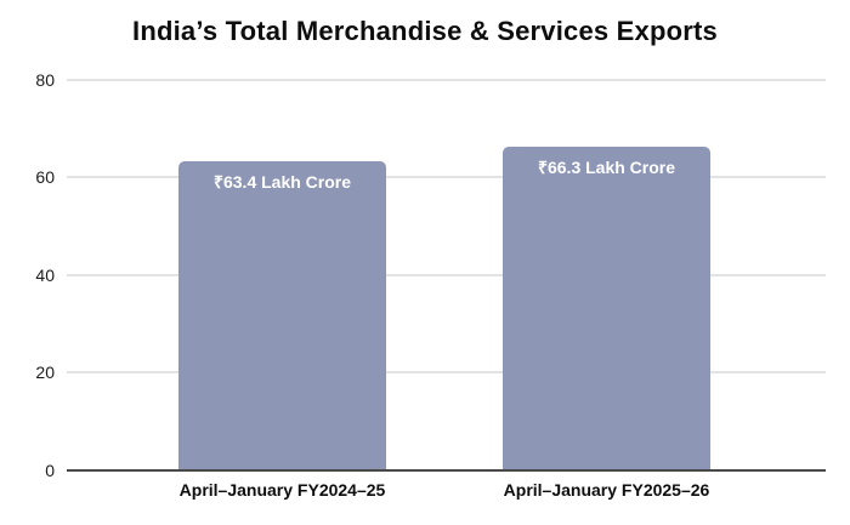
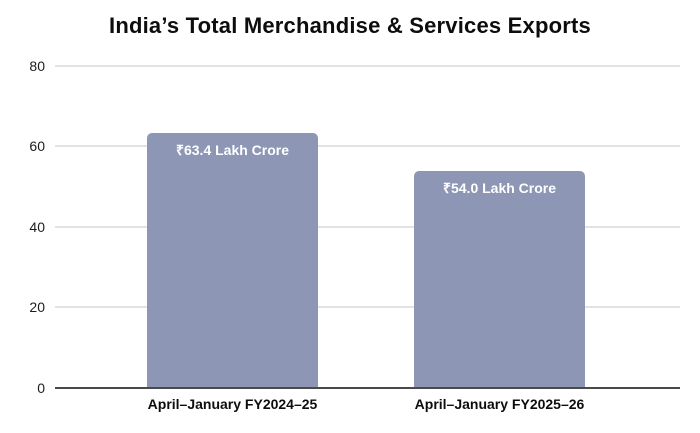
April–January FY2025–26: 66.3 -> 54.0
